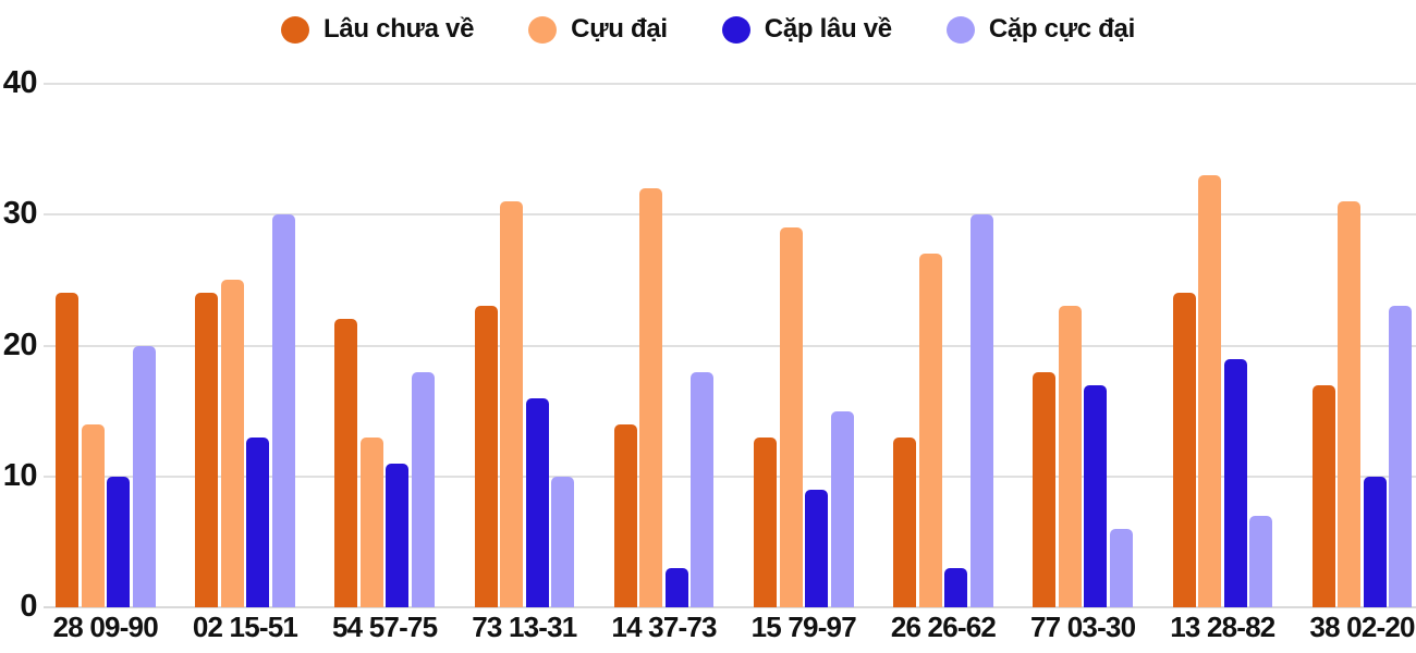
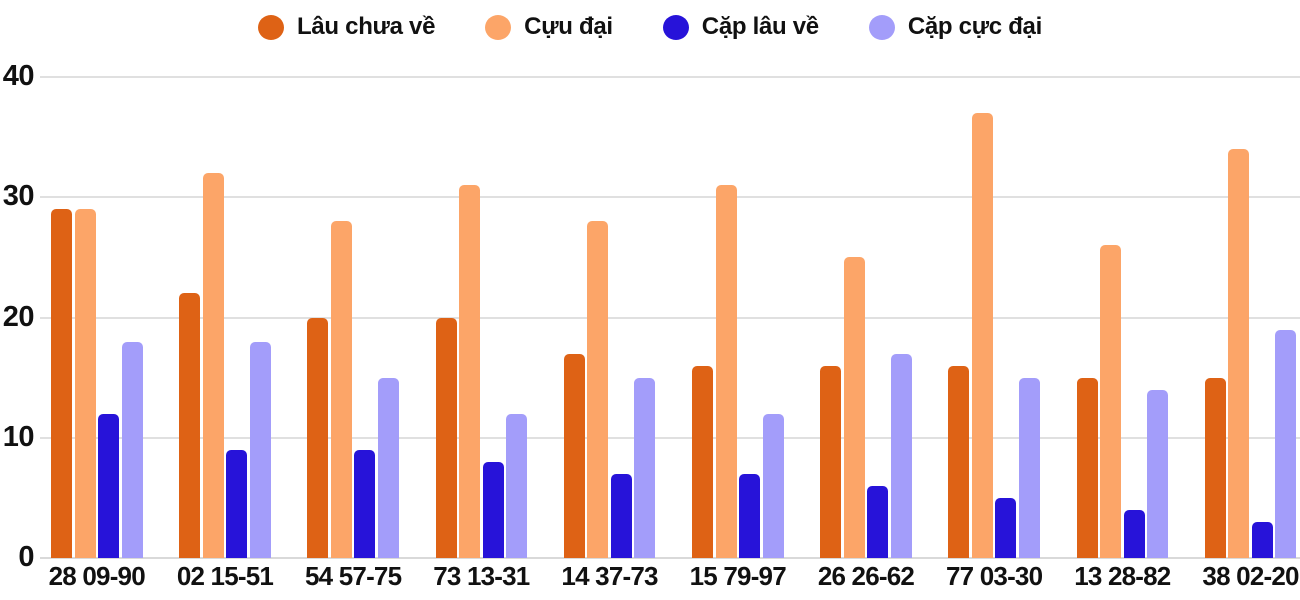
Lâu chưa về/28 09-90: 24 -> 29
Cựu đại/28 09-90: 14 -> 29
Cặp lâu về/28 09-90: 10 -> 12
Cặp cực đại/28 09-90: 20 -> 18
Lâu chưa về/02 15-51: 24 -> 22
Cựu đại/02 15-51: 25 -> 32
Cặp lâu về/02 15-51: 13 -> 9
Cặp cực đại/02 15-51: 30 -> 18
Lâu chưa về/54 57-75: 22 -> 20
Cựu đại/54 57-75: 13 -> 28
Cặp lâu về/54 57-75: 11 -> 9
Cặp cực đại/54 57-75: 18 -> 15
Lâu chưa về/73 13-31: 23 -> 20
Cặp lâu về/73 13-31: 16 -> 8
Cặp cực đại/73 13-31: 10 -> 12
Lâu chưa về/14 37-73: 14 -> 17
Cựu đại/14 37-73: 32 -> 28
Cặp lâu về/14 37-73: 3 -> 7
Cặp cực đại/14 37-73: 18 -> 15
Lâu chưa về/15 79-97: 13 -> 16
Cựu đại/15 79-97: 29 -> 31
Cặp lâu về/15 79-97: 9 -> 7
Cặp cực đại/15 79-97: 15 -> 12
Lâu chưa về/26 26-62: 13 -> 16
Cựu đại/26 26-62: 27 -> 25
Cặp lâu về/26 26-62: 3 -> 6
Cặp cực đại/26 26-62: 30 -> 17
Lâu chưa về/77 03-30: 18 -> 16
Cựu đại/77 03-30: 23 -> 37
Cặp lâu về/77 03-30: 17 -> 5
Cặp cực đại/77 03-30: 6 -> 15
Lâu chưa về/13 28-82: 24 -> 15
Cựu đại/13 28-82: 33 -> 26
Cặp lâu về/13 28-82: 19 -> 4
Cặp cực đại/13 28-82: 7 -> 14
Lâu chưa về/38 02-20: 17 -> 15
Cựu đại/38 02-20: 31 -> 34
Cặp lâu về/38 02-20: 10 -> 3
Cặp cực đại/38 02-20: 23 -> 19
